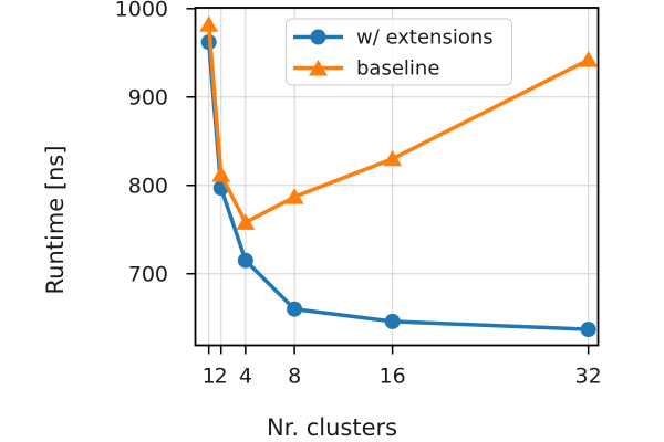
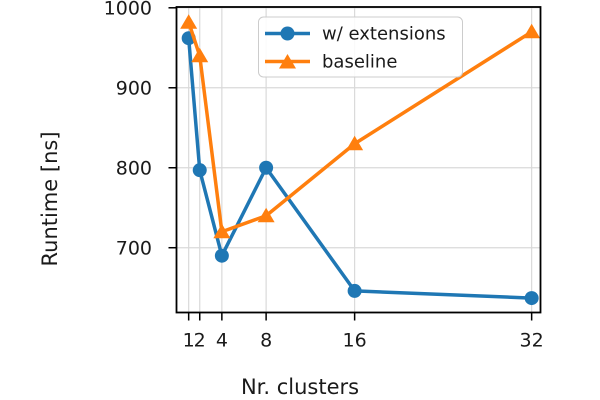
baseline/2: 810 -> 940
w/ extensions/4: 720 -> 690
baseline/4: 760 -> 720
w/ extensions/8: 660 -> 800
baseline/8: 790 -> 740
baseline/32: 940 -> 970
